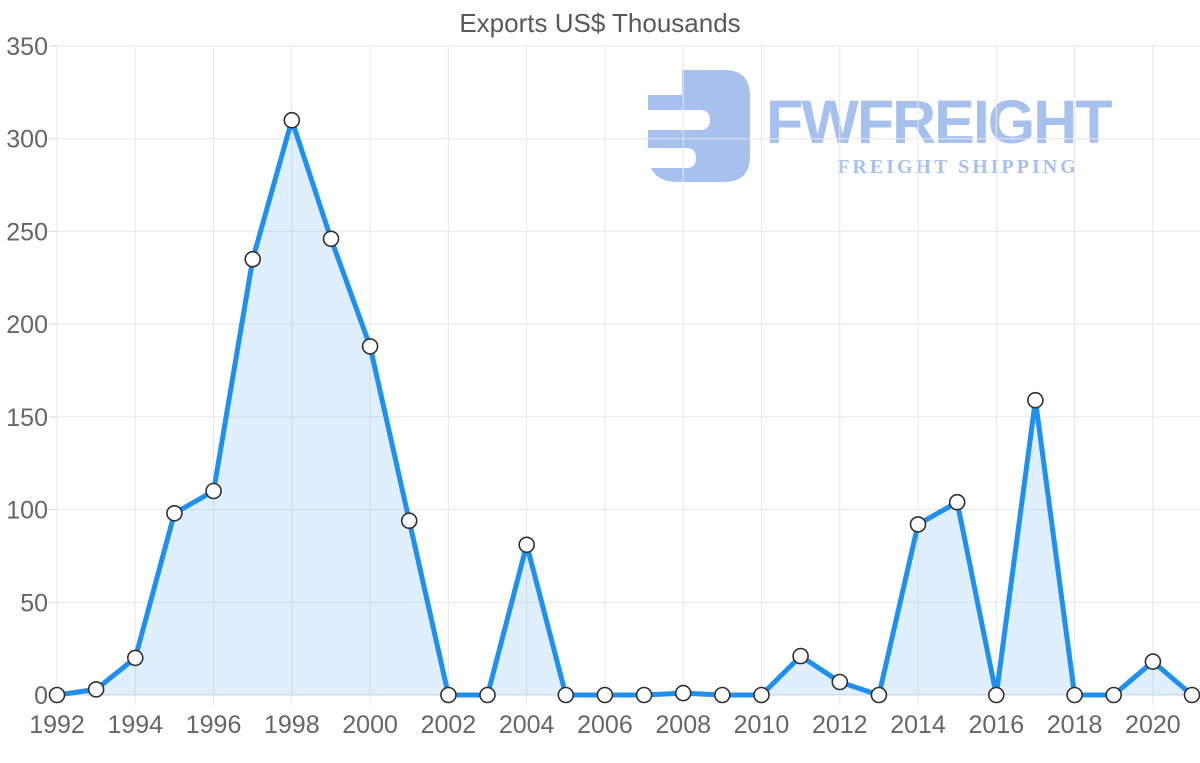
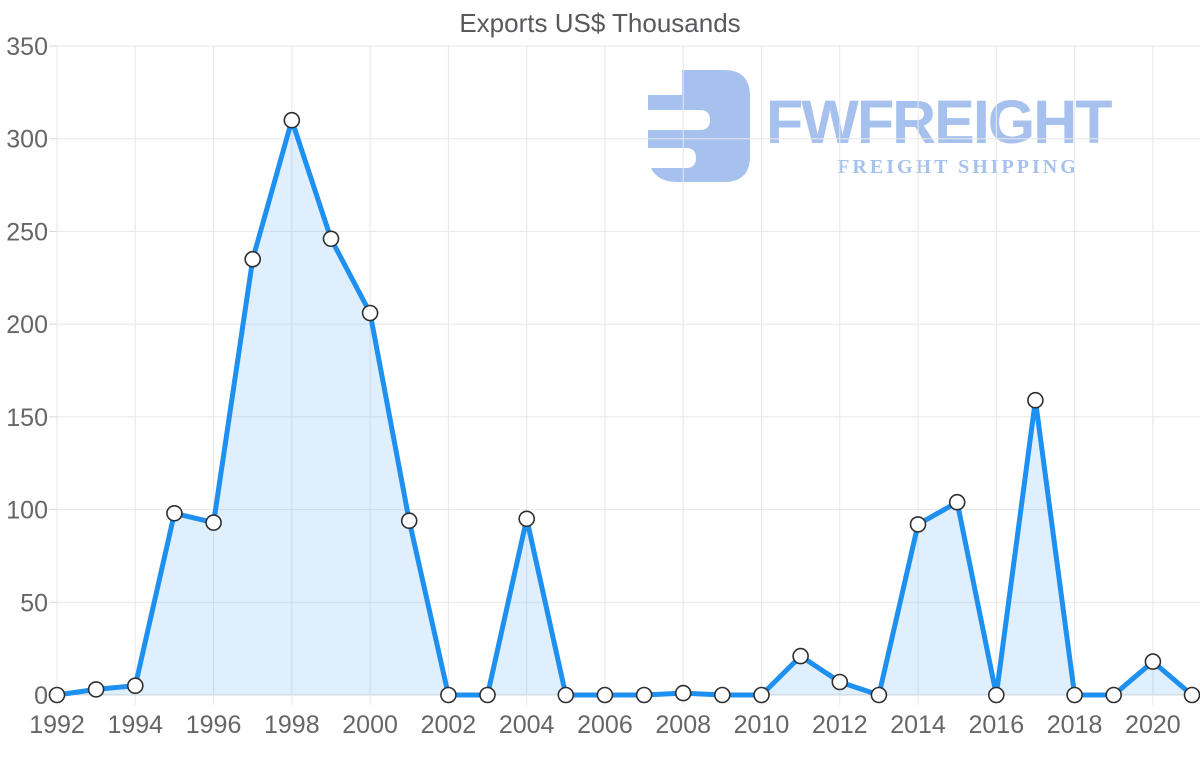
1994: 20 -> 5
1996: 110 -> 93
2000: 188 -> 206
2004: 81 -> 95
